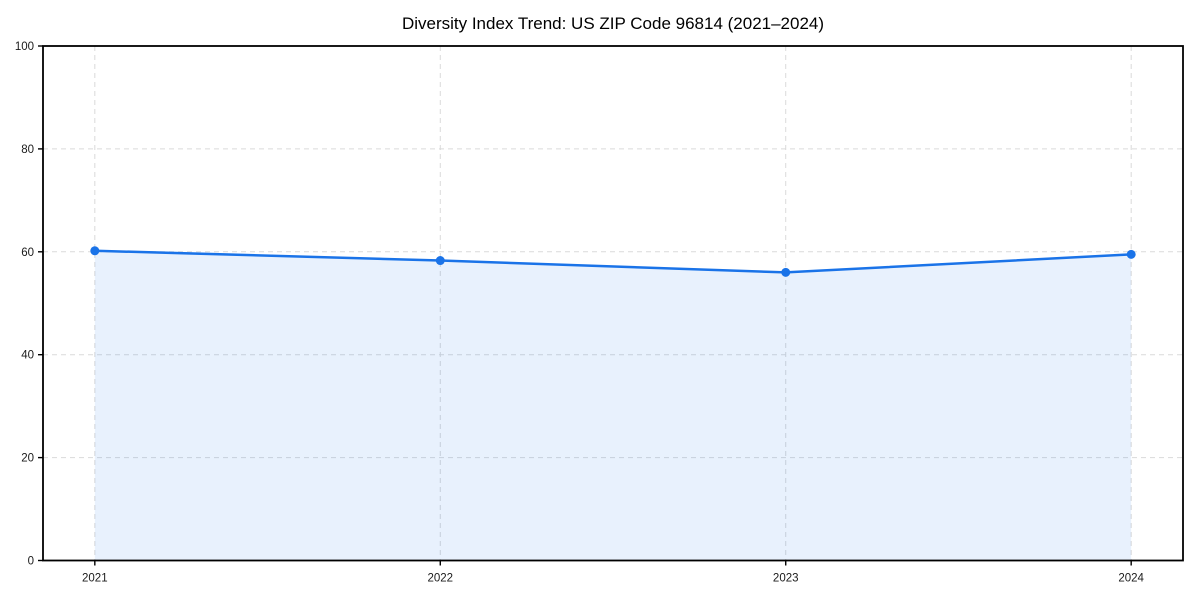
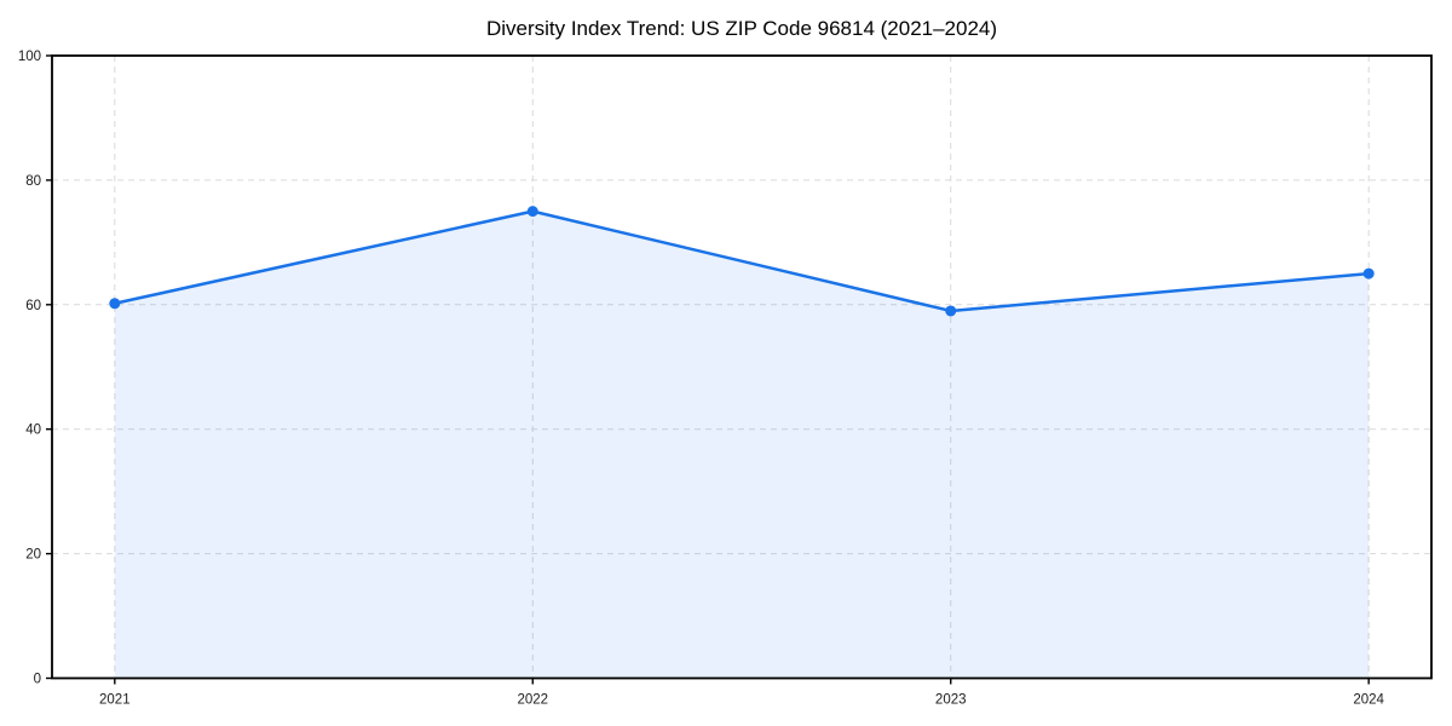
2022: 58 -> 75
2023: 56 -> 59
2024: 60 -> 65
